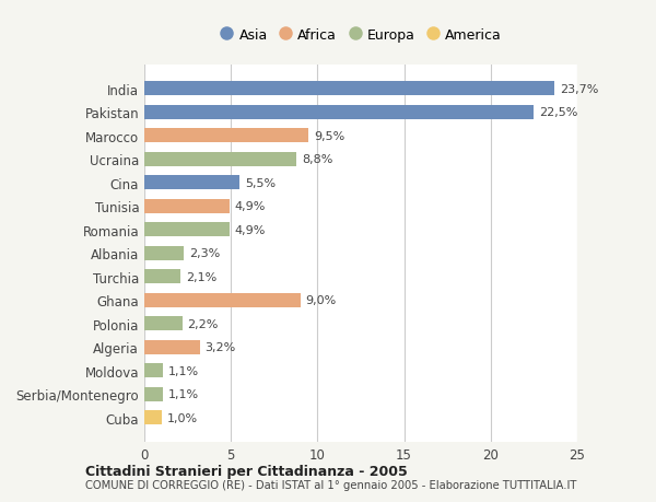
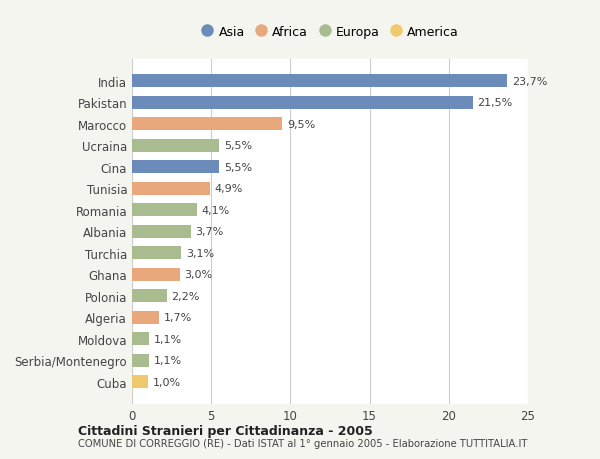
Pakistan: 22,5% -> 21,5%
Ucraina: 8,8% -> 5,5%
Romania: 4,9% -> 4,1%
Albania: 2,3% -> 3,7%
Turchia: 2,1% -> 3,1%
Ghana: 9,0% -> 3,0%
Algeria: 3,2% -> 1,7%
